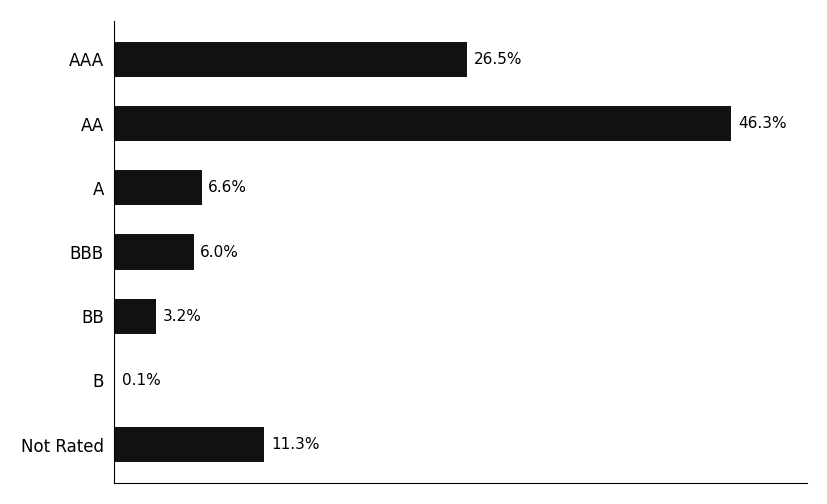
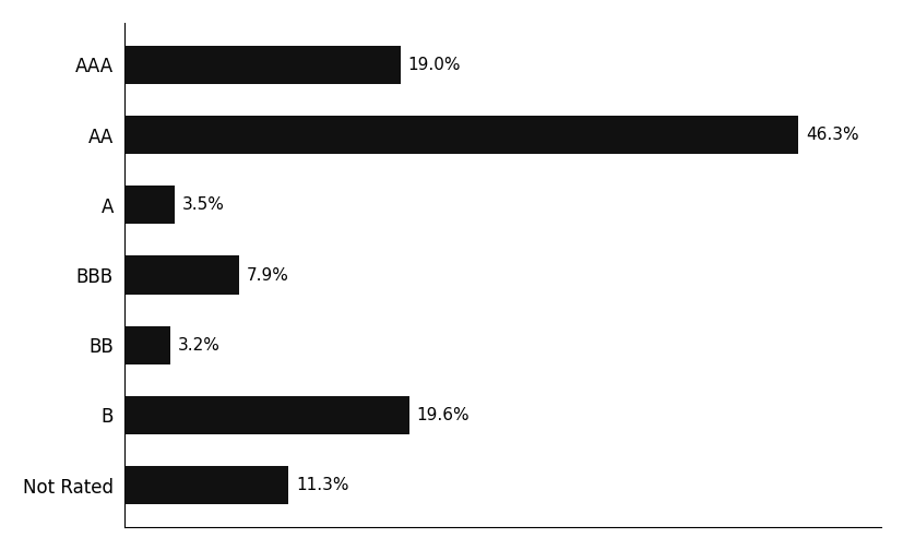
AAA: 26.5% -> 19.0%
A: 6.6% -> 3.5%
BBB: 6.0% -> 7.9%
B: 0.1% -> 19.6%
